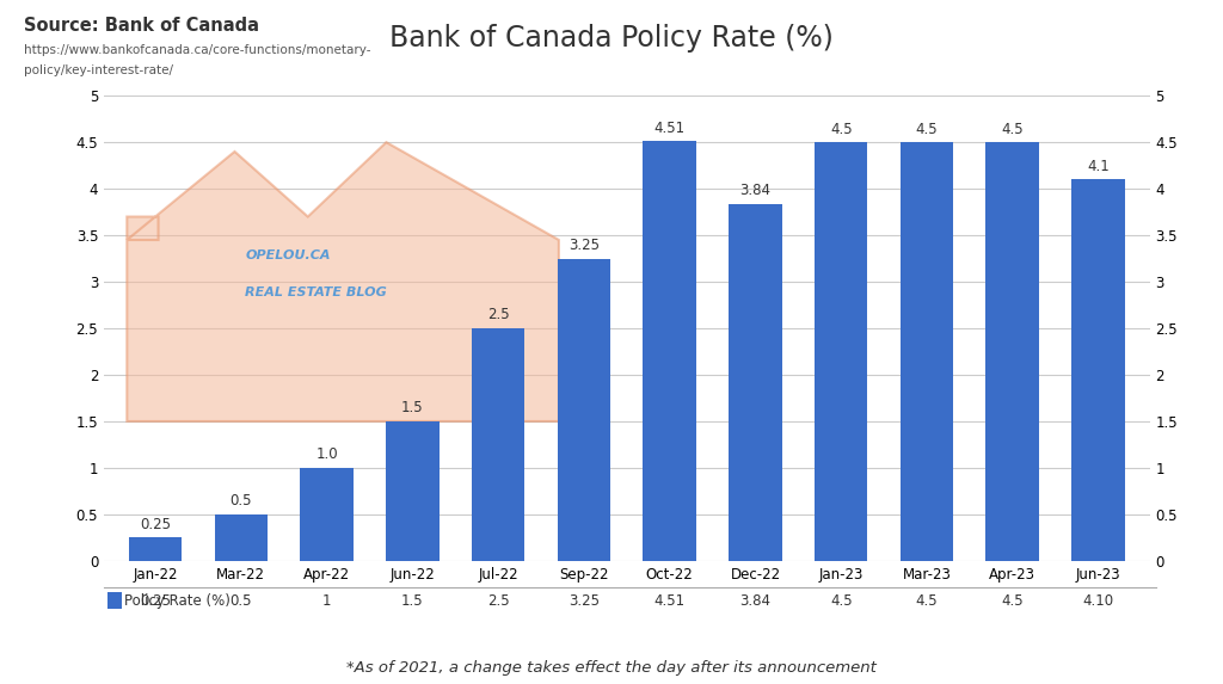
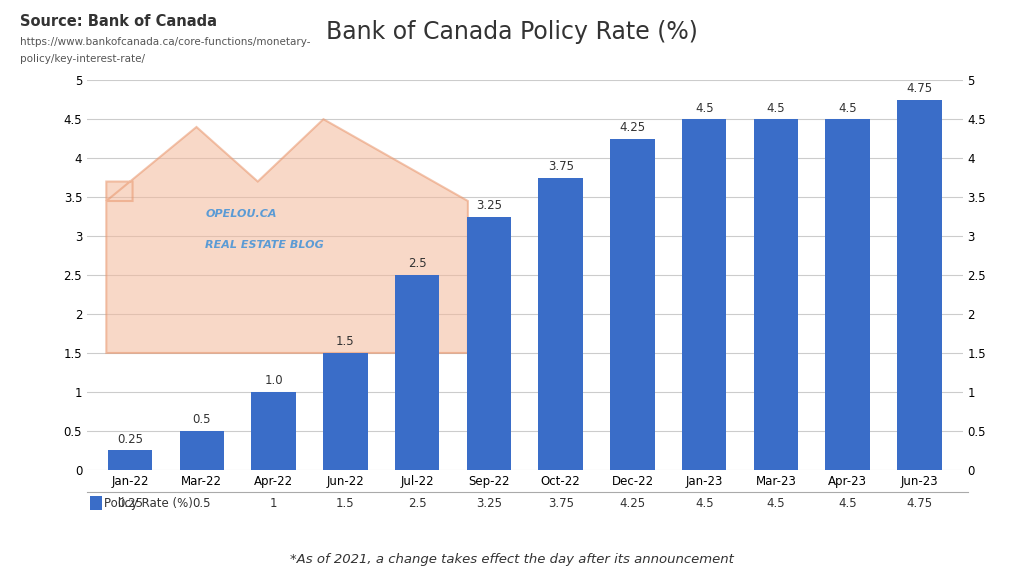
Oct-22: 4.51 -> 3.75
Dec-22: 3.84 -> 4.25
Jun-23: 4.10 -> 4.75
